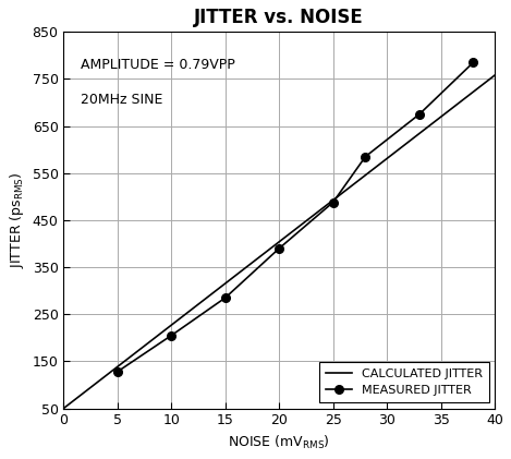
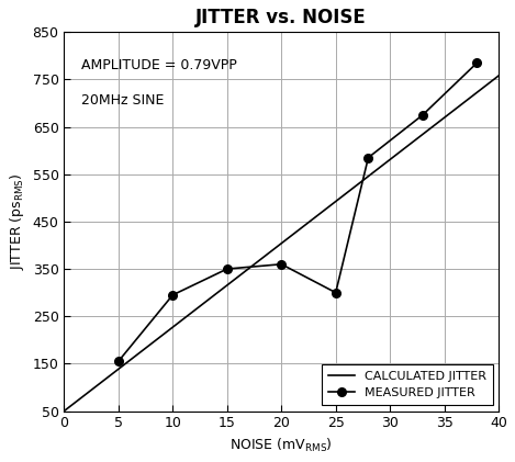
5: 128 -> 155
10: 205 -> 295
15: 285 -> 350
20: 390 -> 360
25: 488 -> 300
